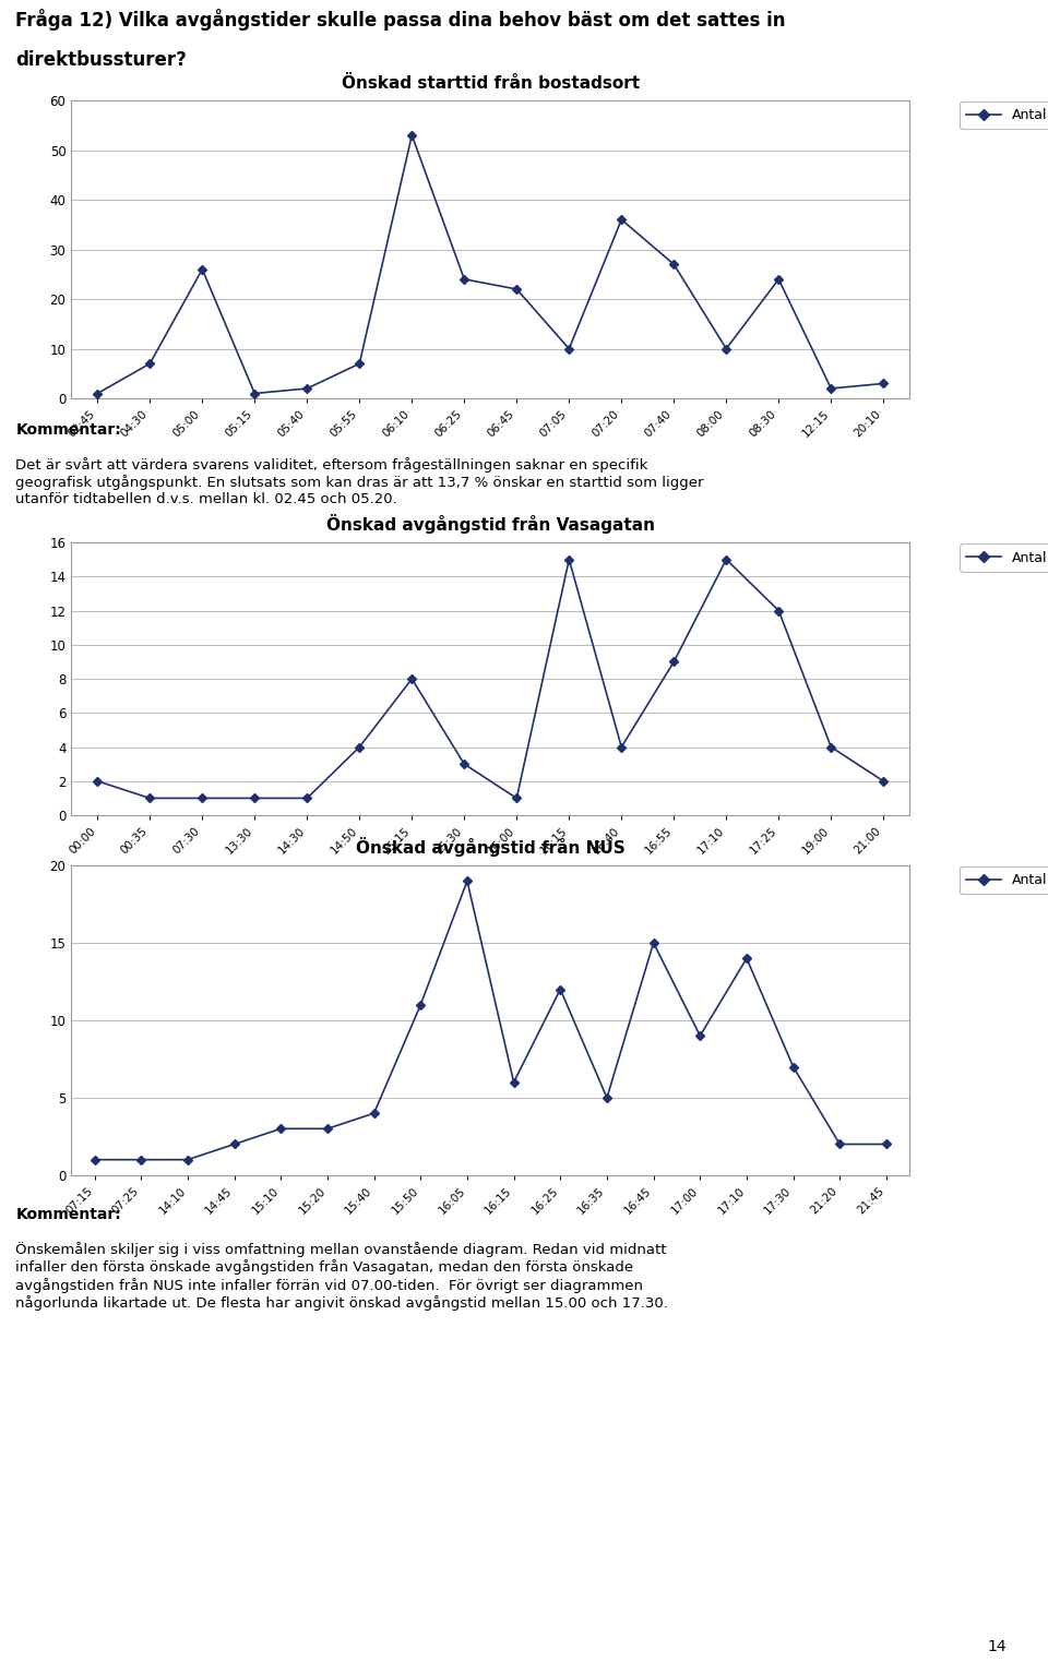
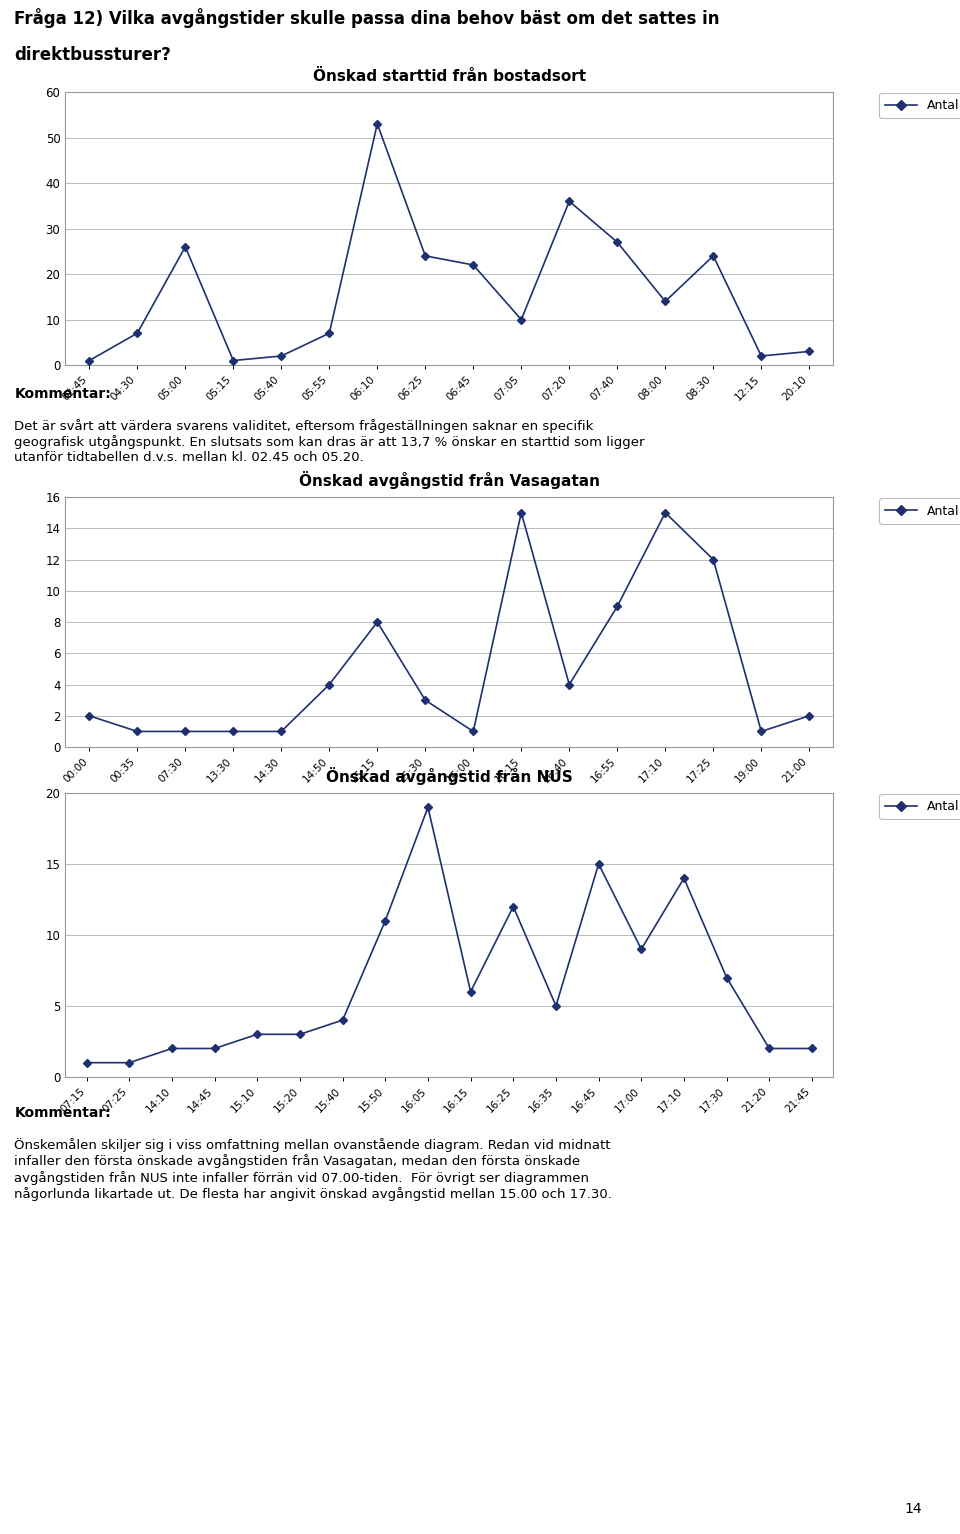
Önskad starttid från bostadsort/08:00: 10 -> 14
Önskad avgångstid från Vasagatan/19:00: 4 -> 1
Önskad avgångstid från NUS/14:10: 1 -> 2
